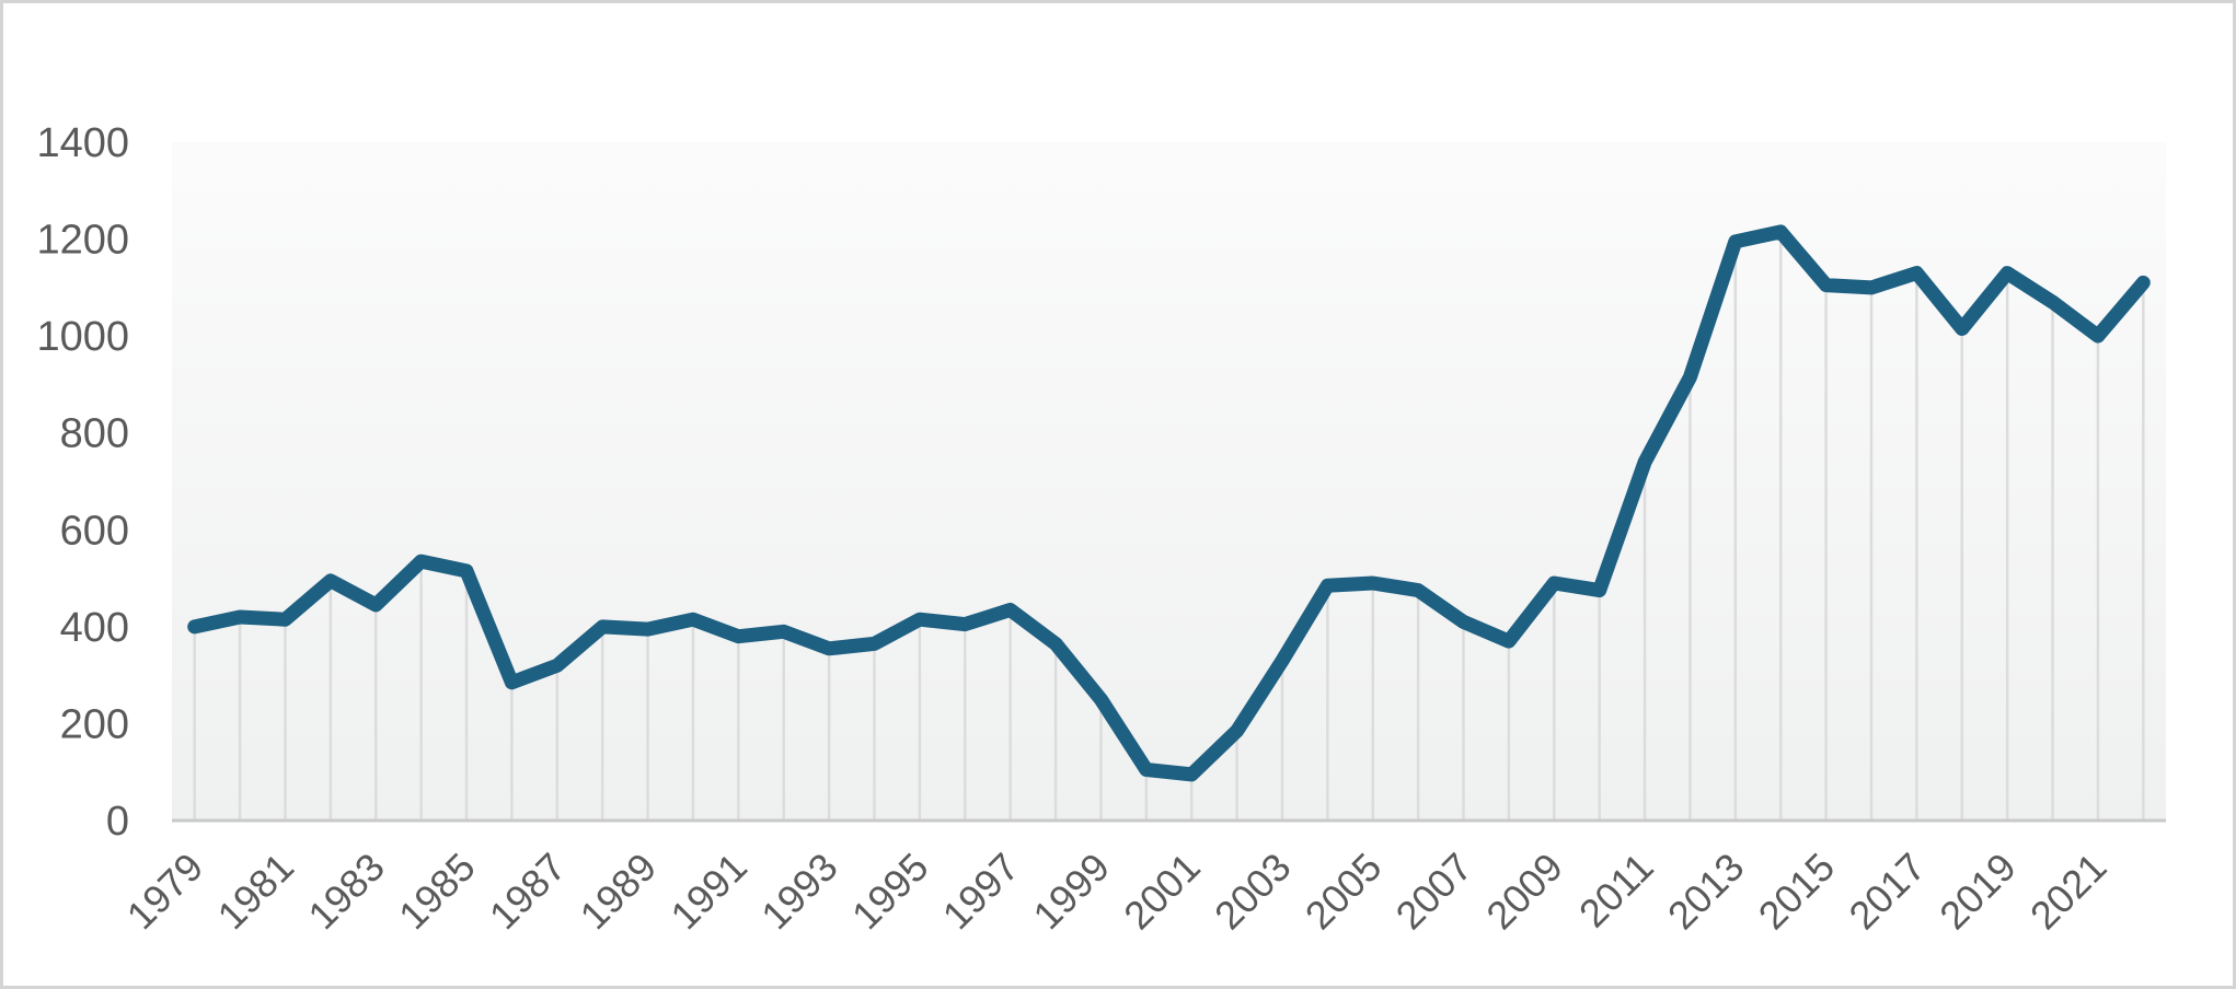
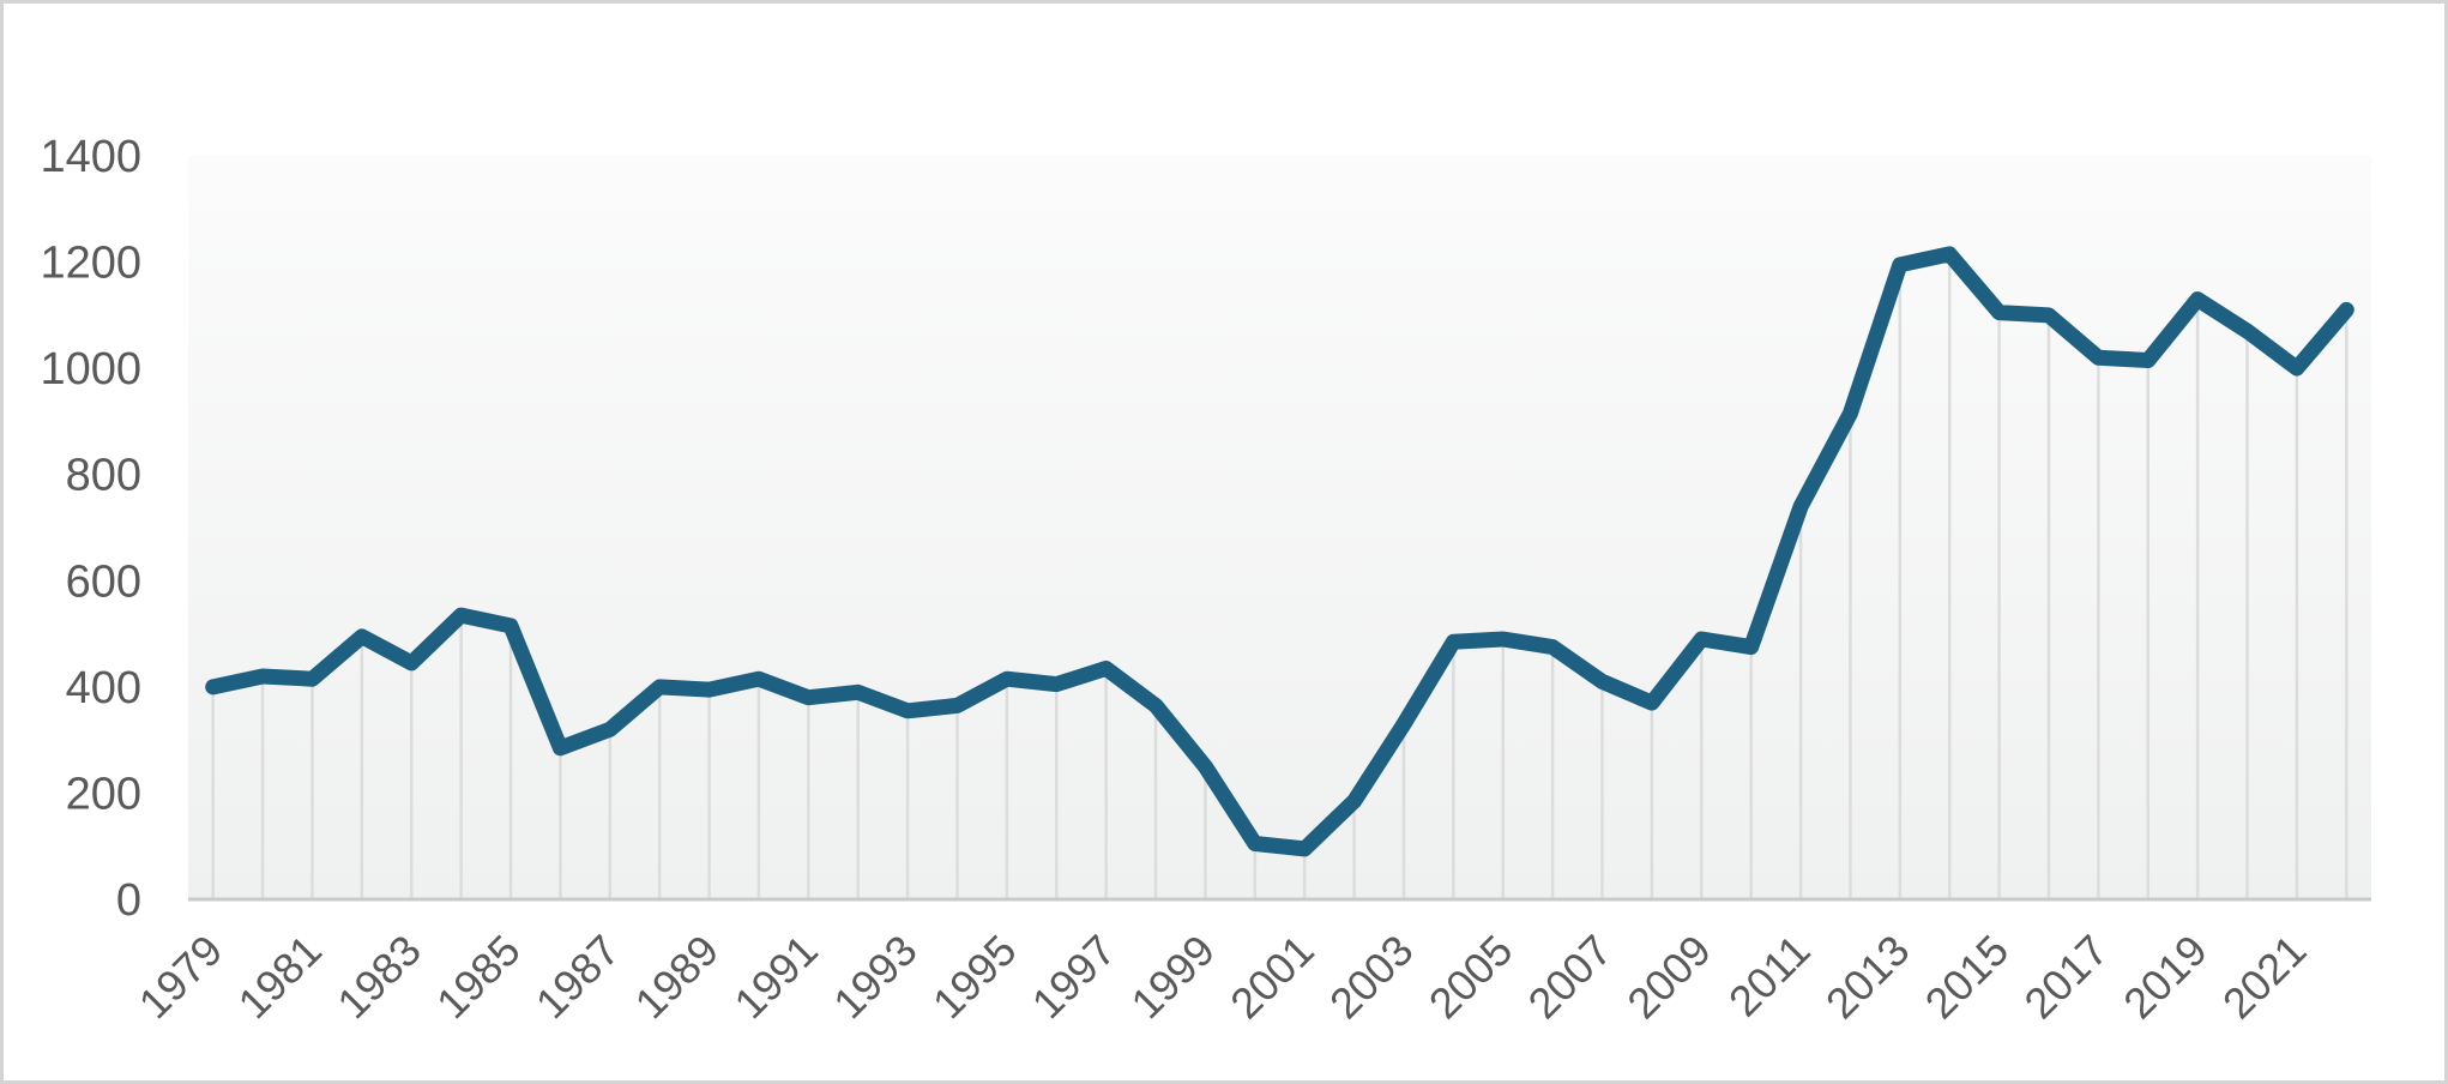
2017: 1130 -> 1020
